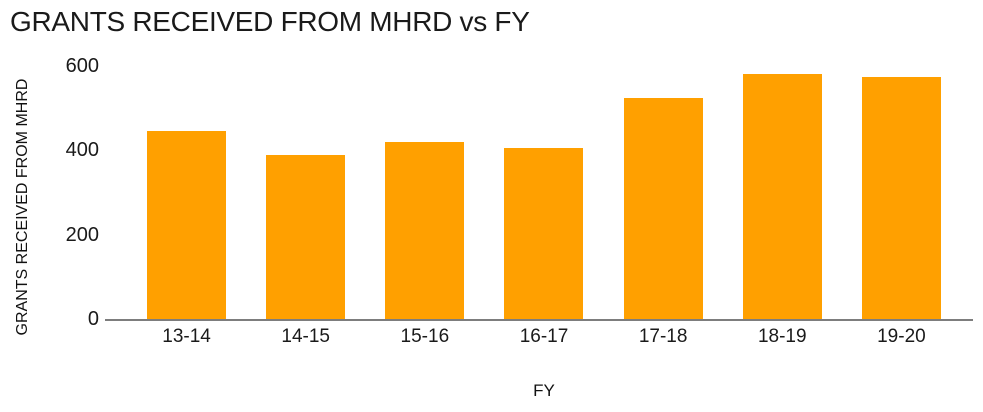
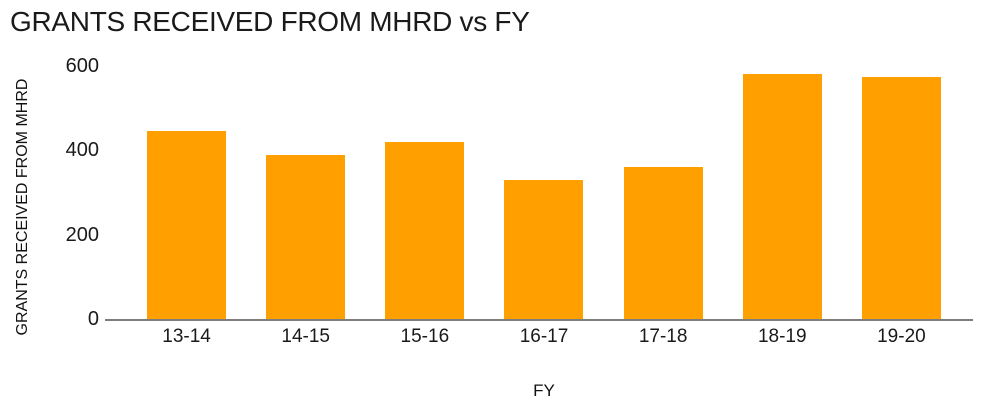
16-17: 400 -> 330
17-18: 520 -> 360
